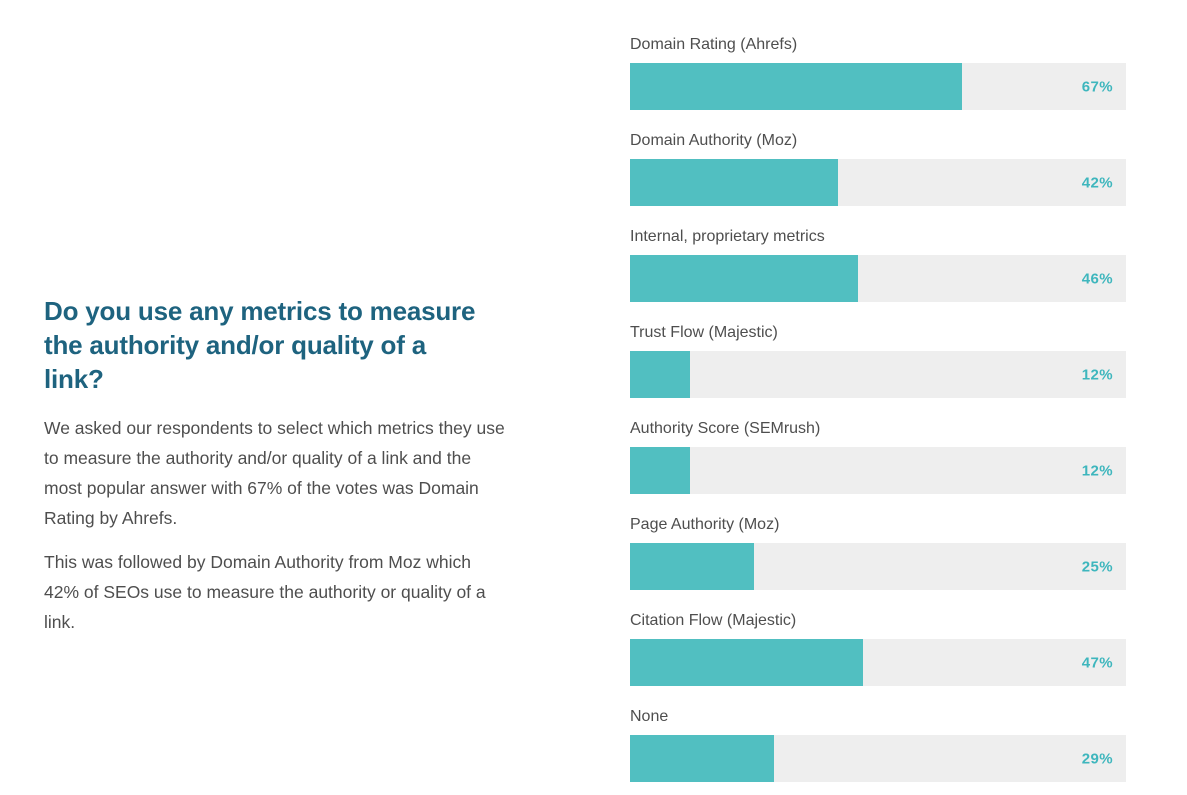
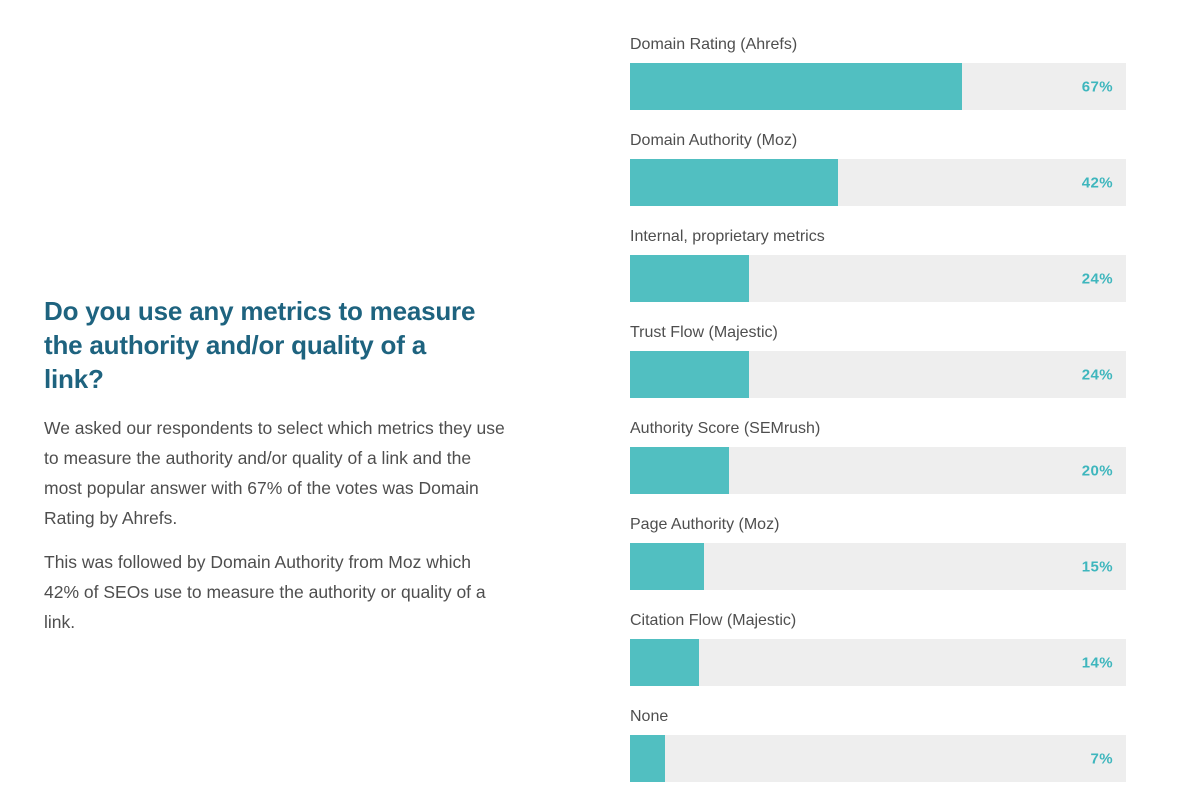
Internal, proprietary metrics: 46% -> 24%
Trust Flow (Majestic): 12% -> 24%
Authority Score (SEMrush): 12% -> 20%
Page Authority (Moz): 25% -> 15%
Citation Flow (Majestic): 47% -> 14%
None: 29% -> 7%
